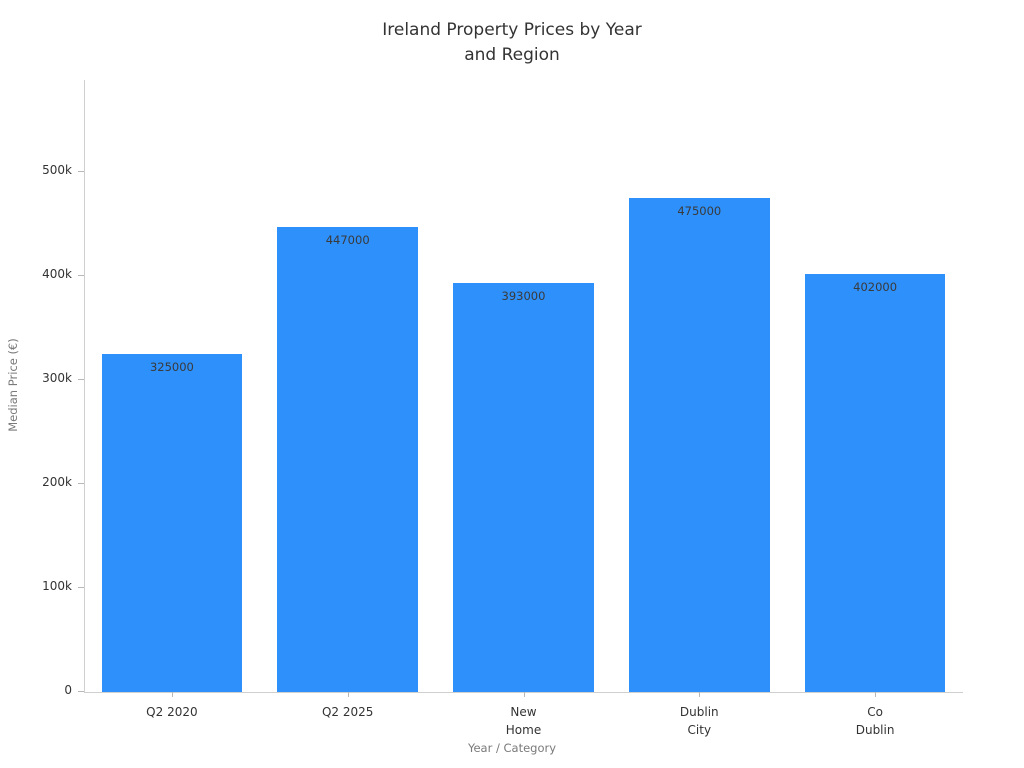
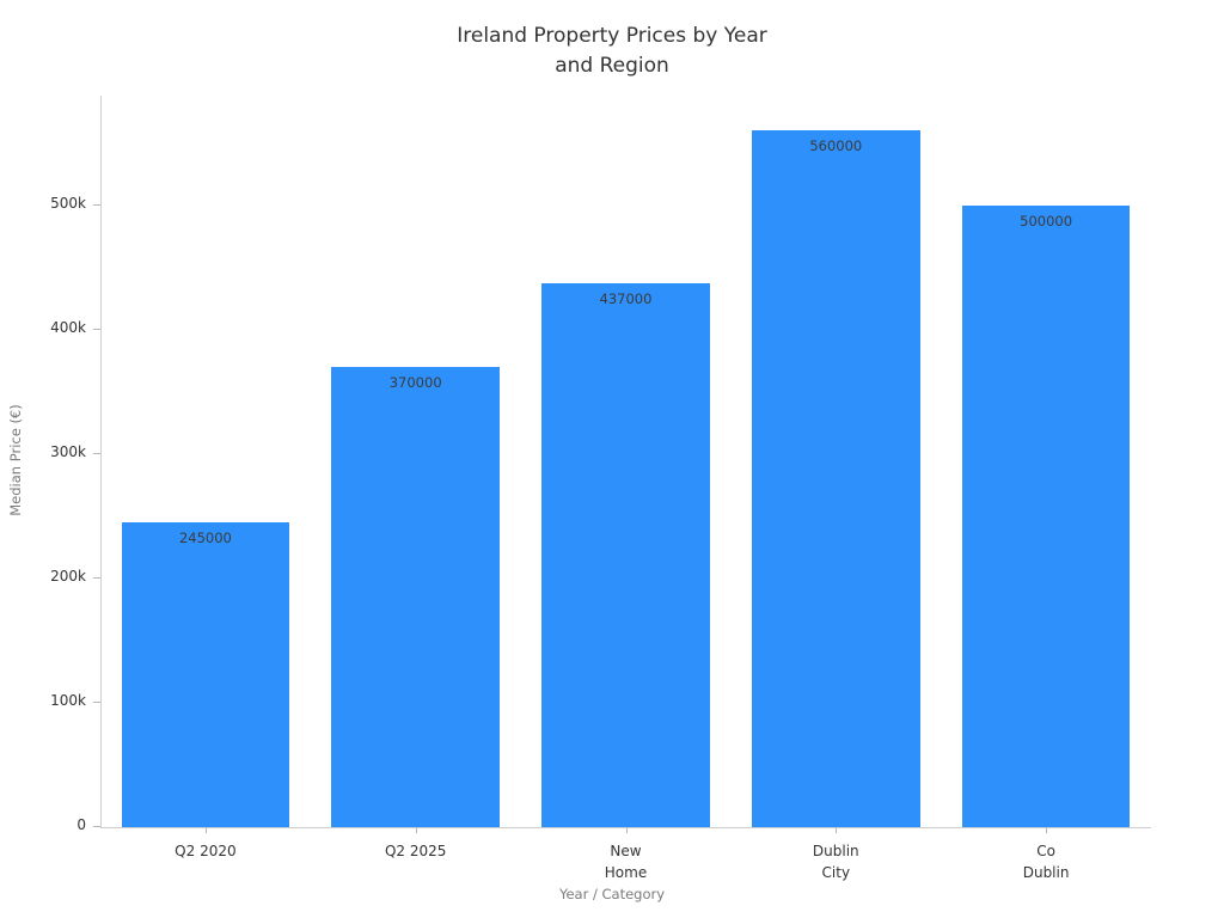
Q2 2020: 325000 -> 245000
Q2 2025: 447000 -> 370000
New Home: 393000 -> 437000
Dublin City: 475000 -> 560000
Co Dublin: 402000 -> 500000
